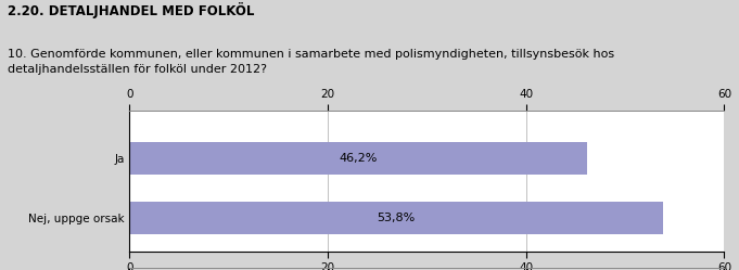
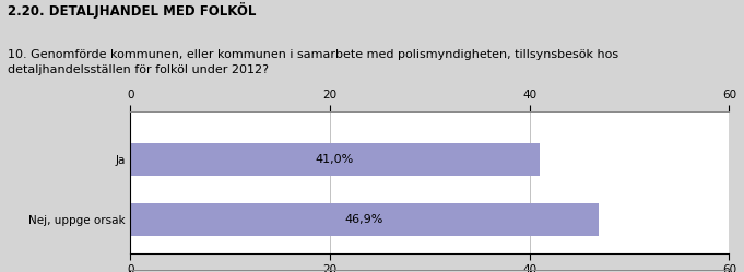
Ja: 46,2% -> 41,0%
Nej, uppge orsak: 53,8% -> 46,9%
